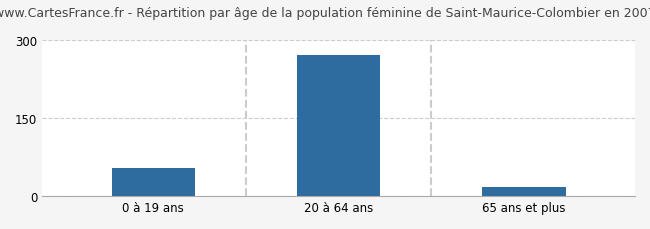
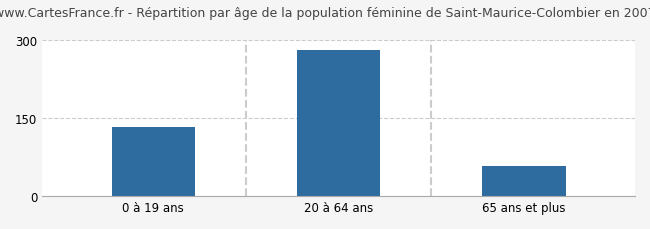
0 à 19 ans: 54 -> 133
20 à 64 ans: 270 -> 280
65 ans et plus: 18 -> 57
